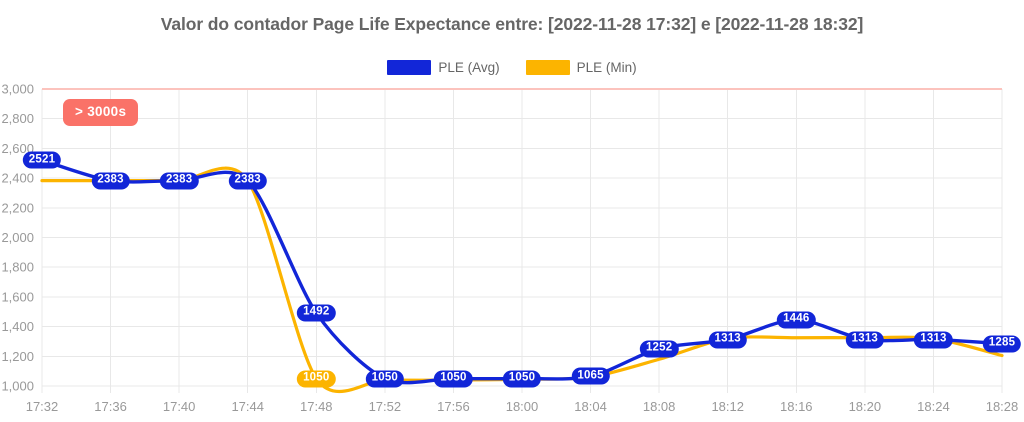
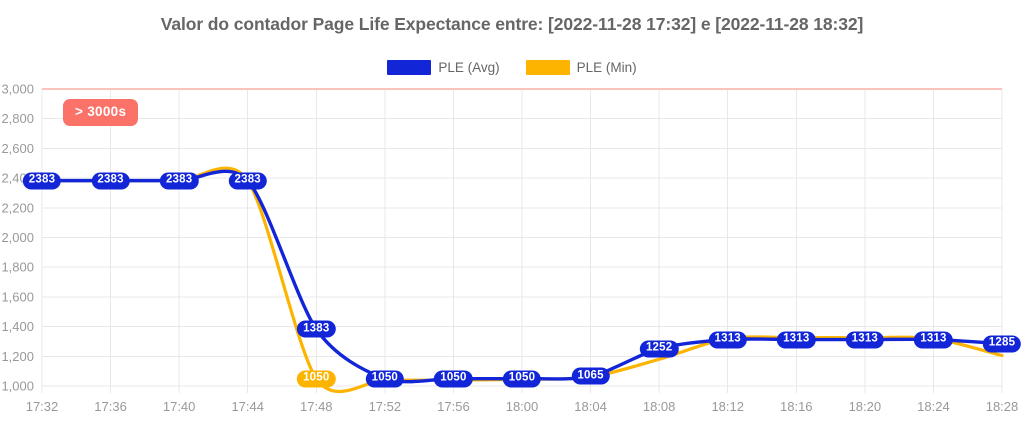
PLE (Avg)/17:32: 2521 -> 2383
PLE (Avg)/17:48: 1492 -> 1383
PLE (Avg)/18:16: 1446 -> 1313
